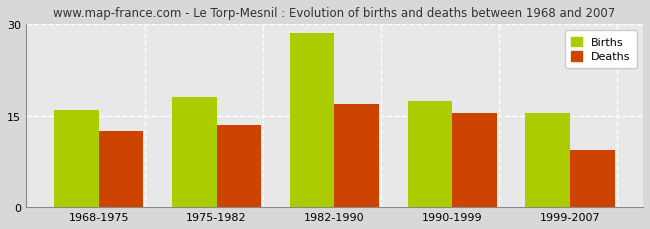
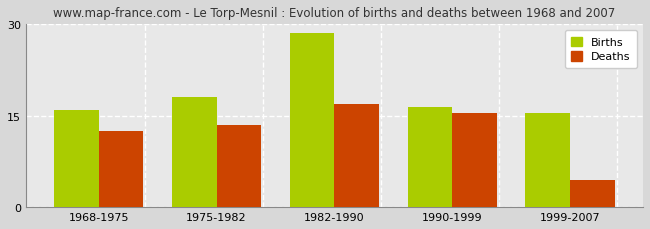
Births/1990-1999: 17.4 -> 16.5
Deaths/1999-2007: 9.4 -> 4.5
